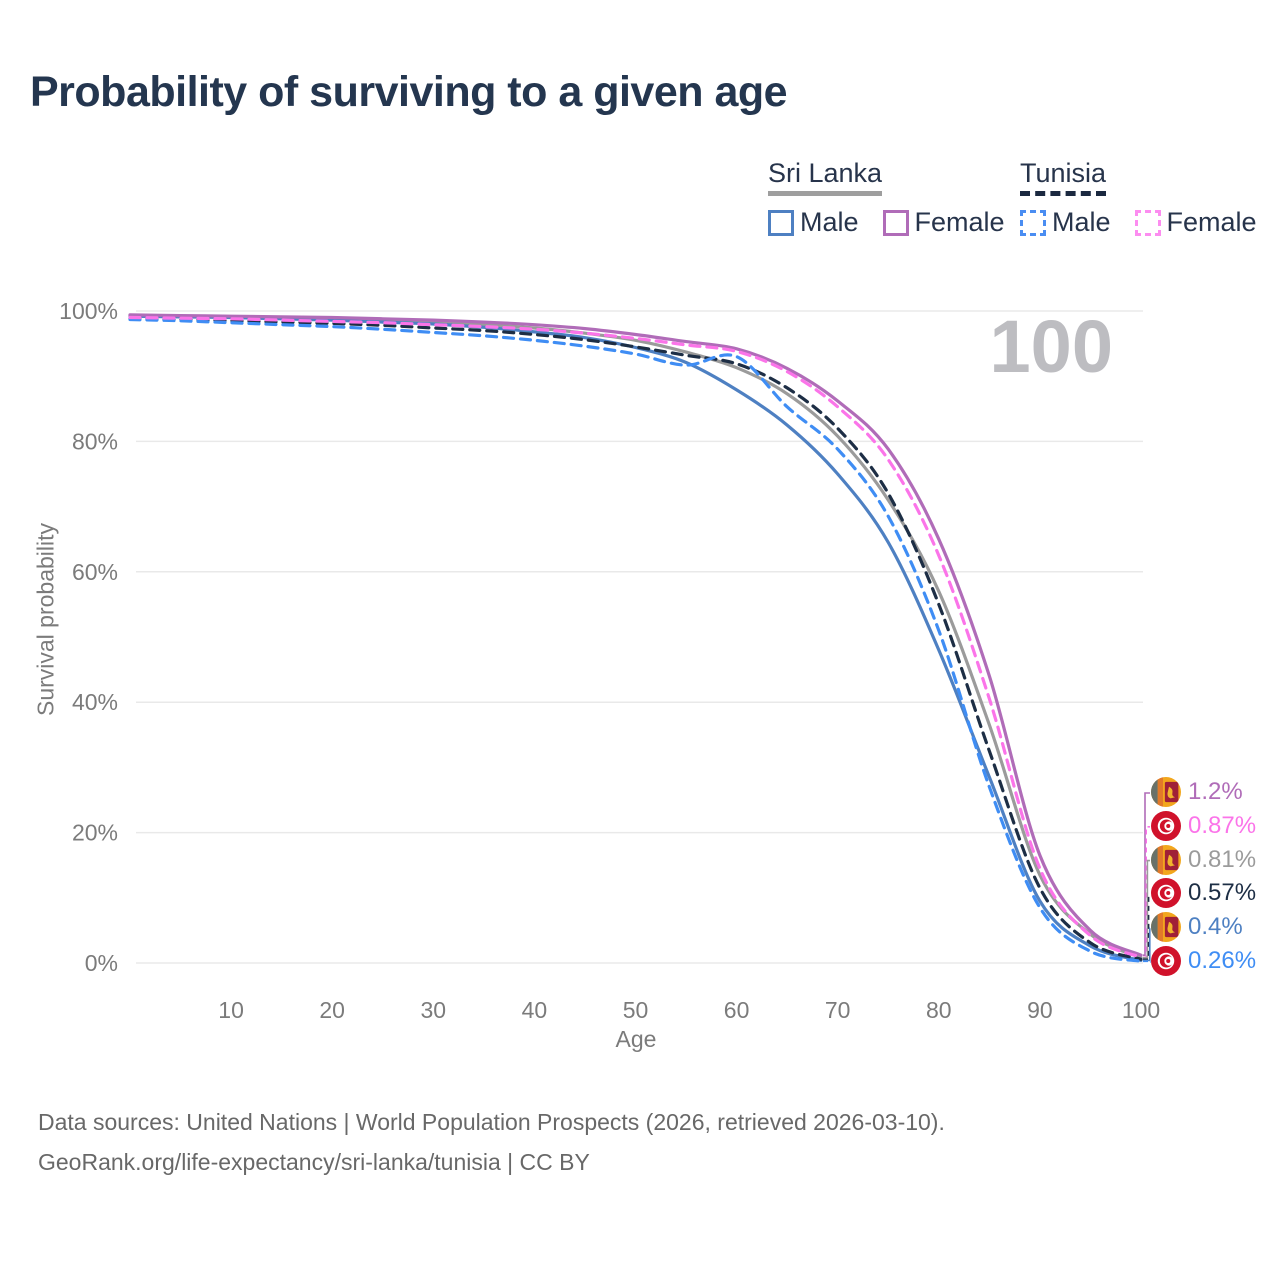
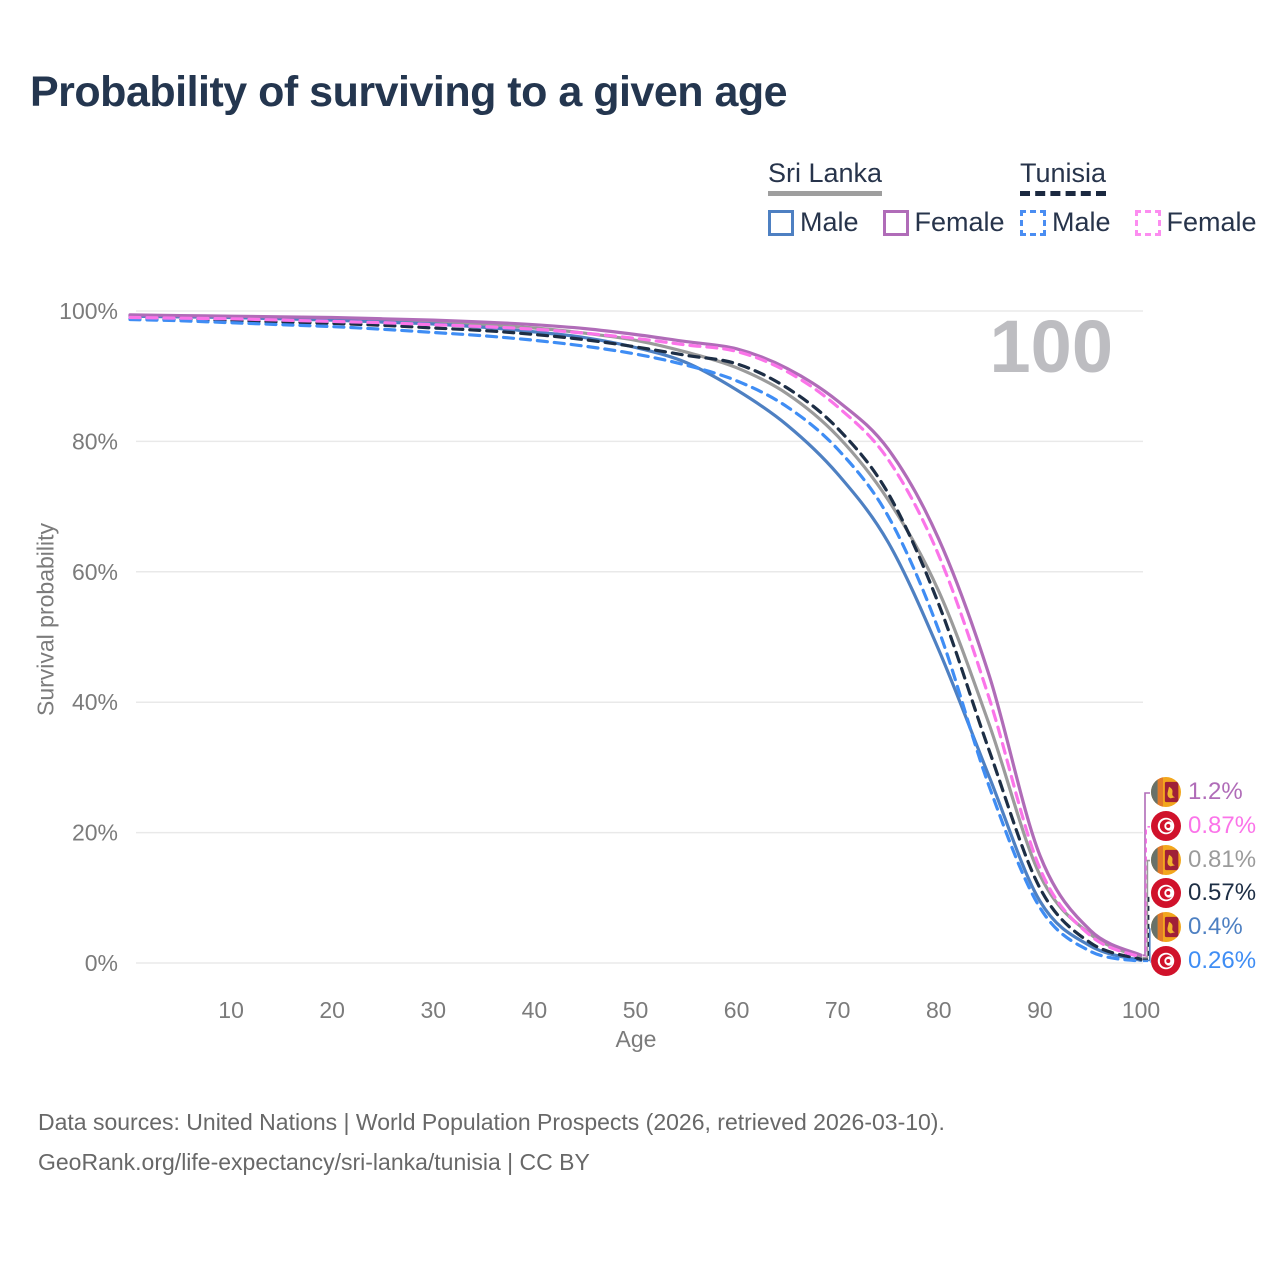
Tunisia Male/60: 93% -> 89%
